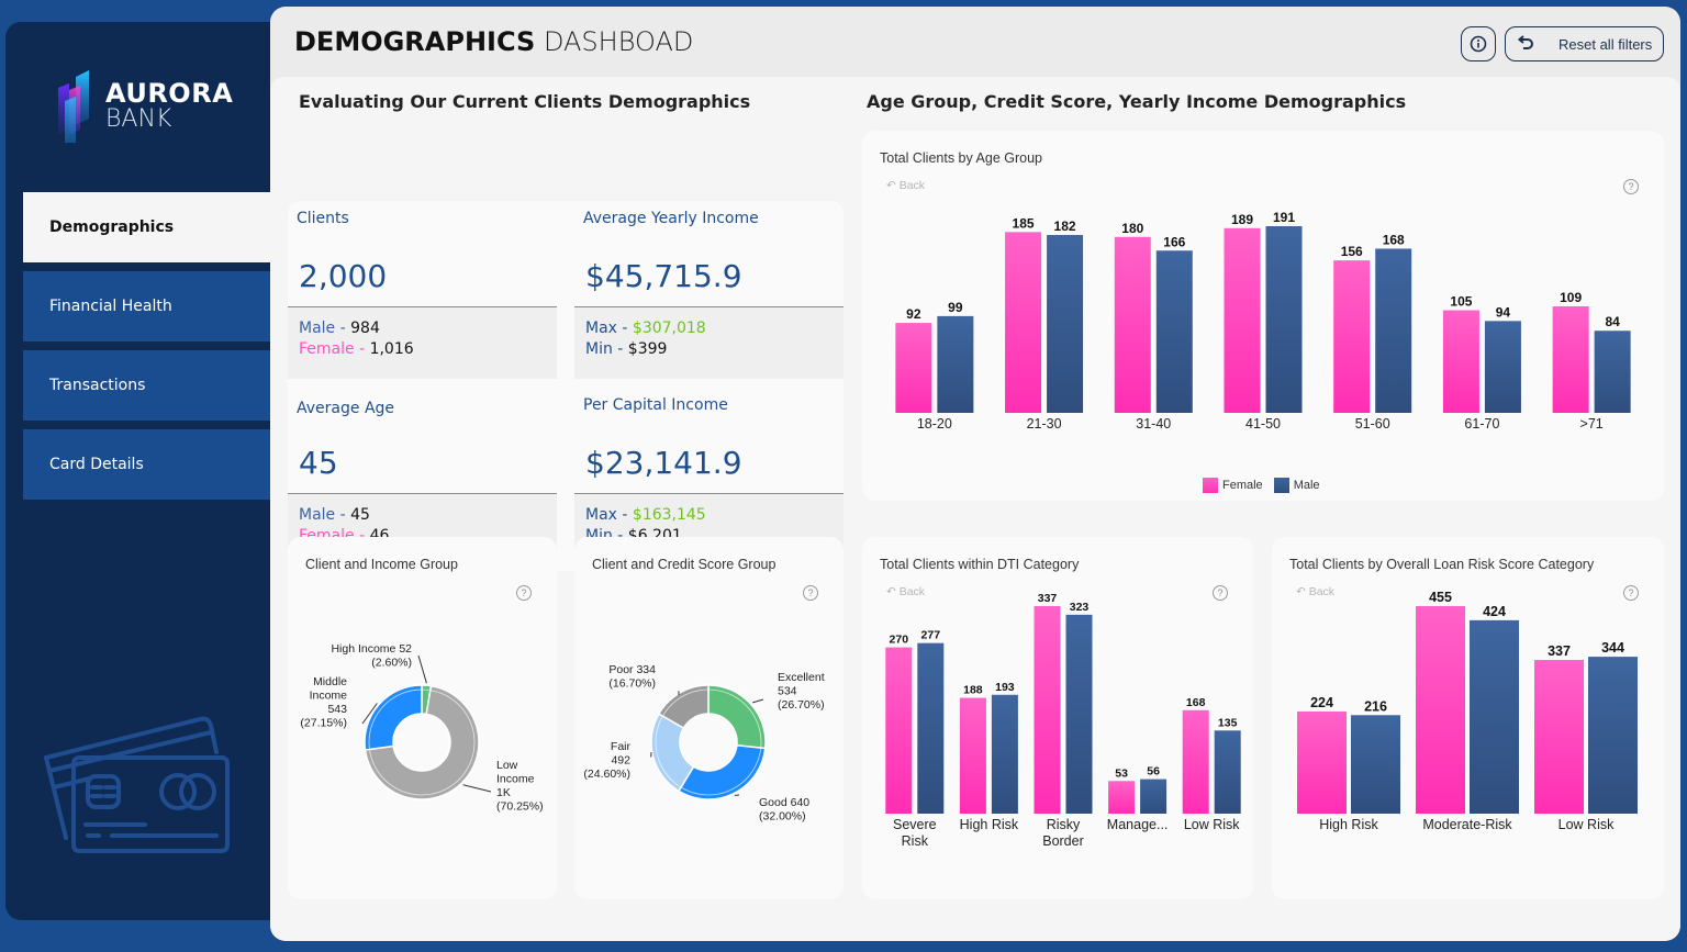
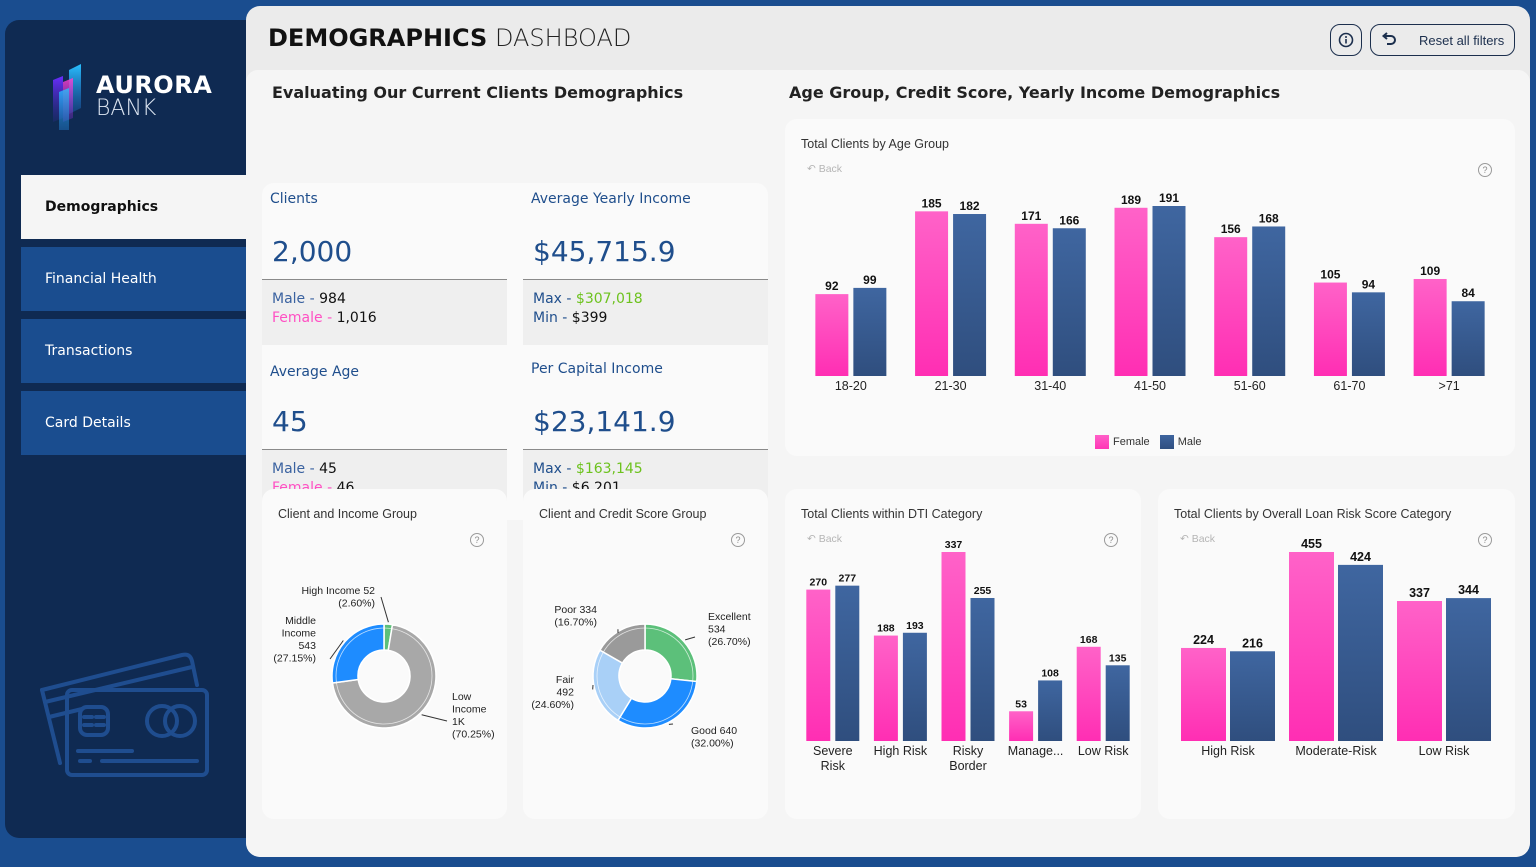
Total Clients by Age Group/Female/31-40: 180 -> 171
Total Clients within DTI Category/Male/Risky Border: 323 -> 255
Total Clients within DTI Category/Male/Manage...: 56 -> 108
